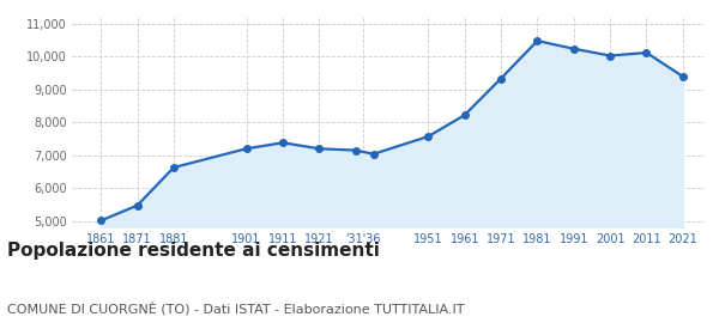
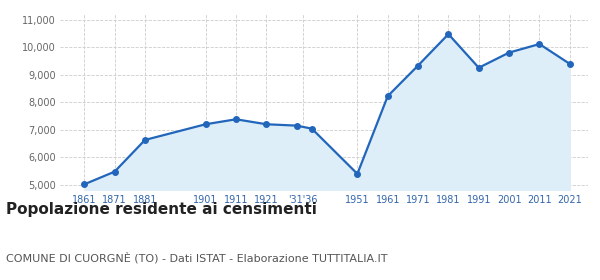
1951: 7,570 -> 5,400
1991: 10,230 -> 9,250
2001: 10,020 -> 9,800
